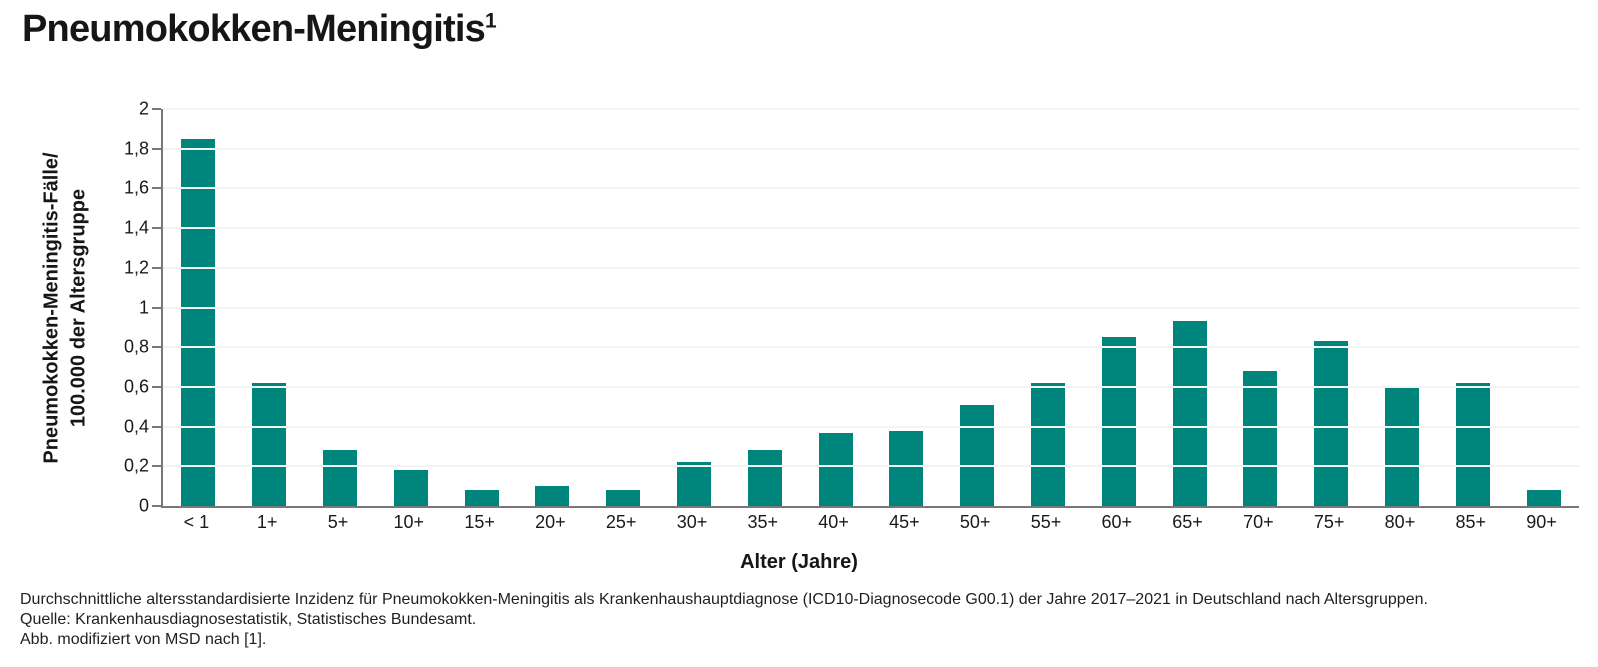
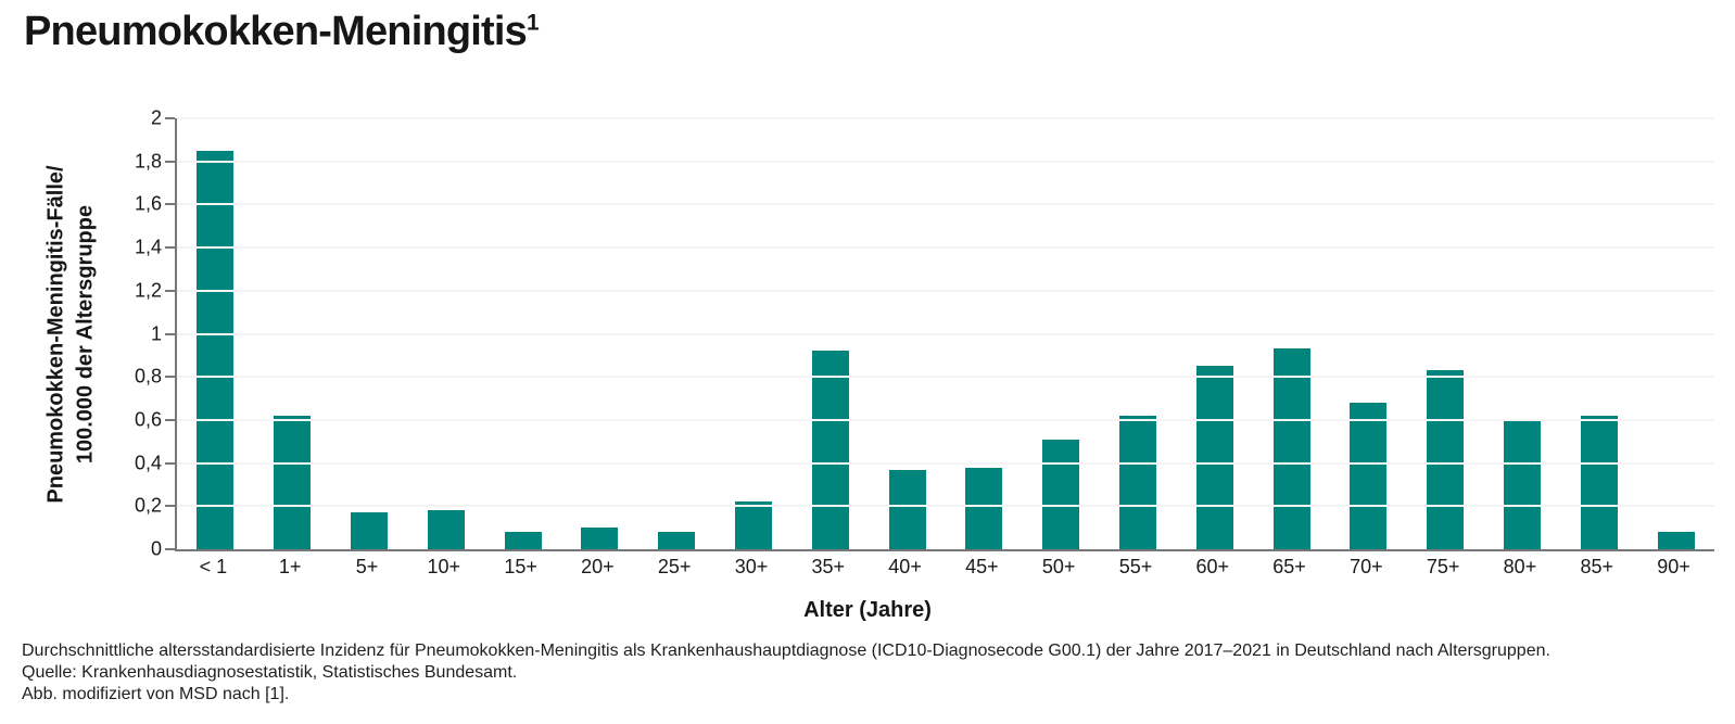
5+: 0.28 -> 0.17
35+: 0.28 -> 0.92
